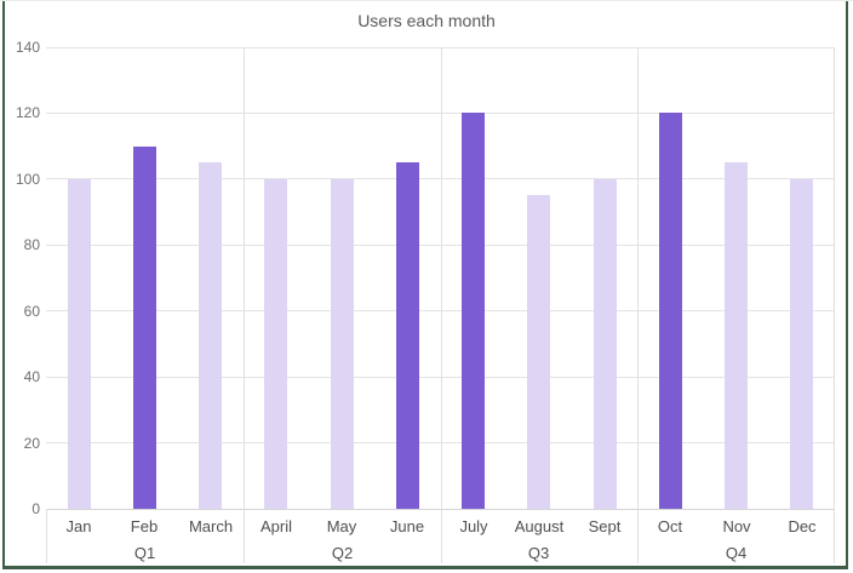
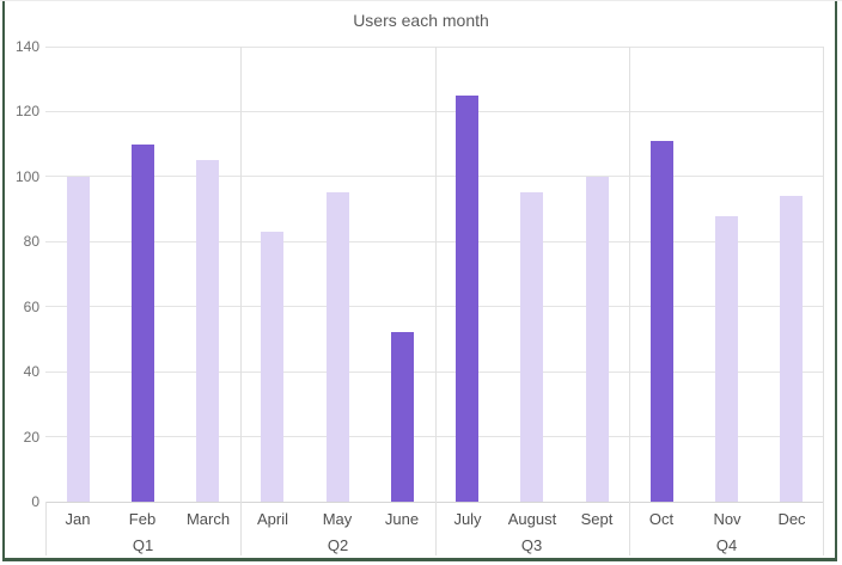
April: 100 -> 83
May: 100 -> 95
June: 105 -> 52
July: 120 -> 125
Oct: 120 -> 111
Nov: 105 -> 88
Dec: 100 -> 94
